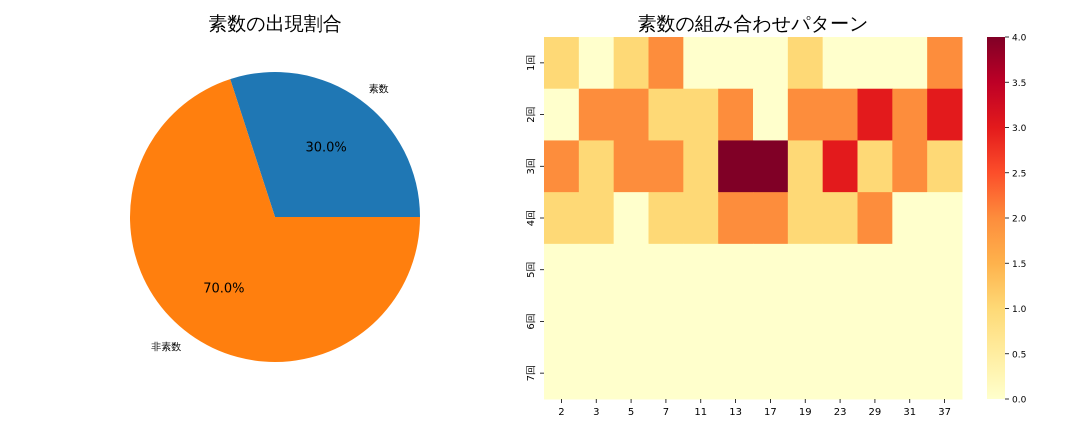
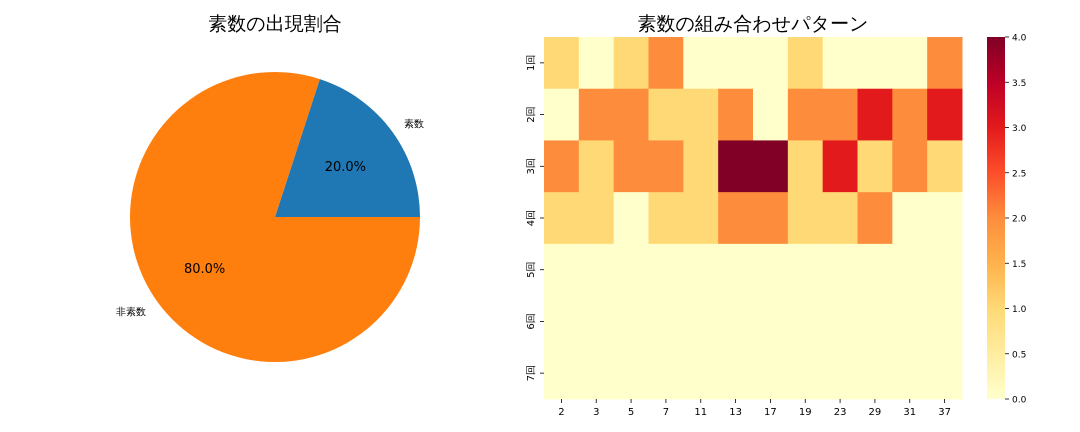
素数の出現割合/素数: 30.0% -> 20.0%
素数の出現割合/非素数: 70.0% -> 80.0%
